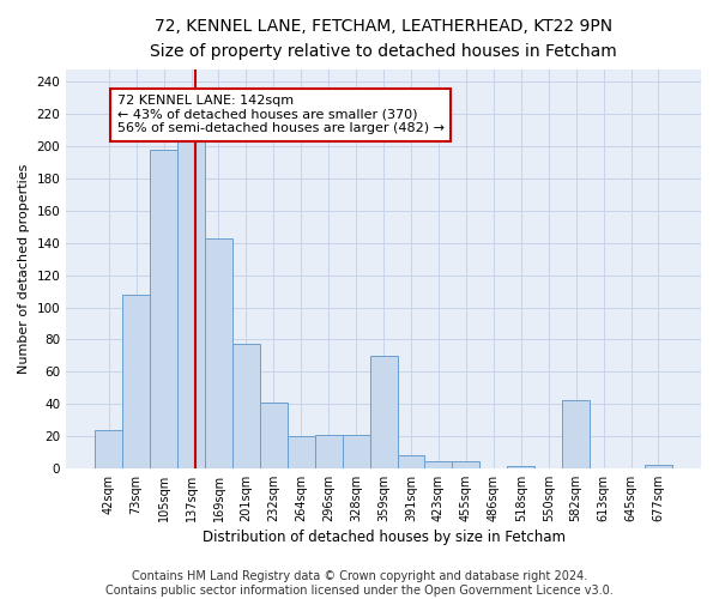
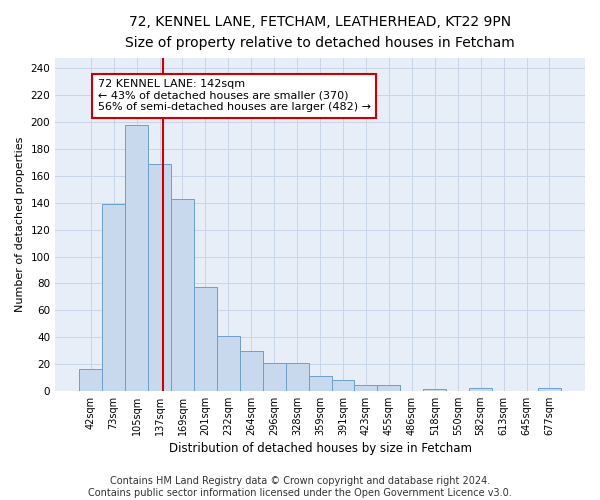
42sqm: 24 -> 16
73sqm: 108 -> 139
137sqm: 204 -> 169
264sqm: 20 -> 30
359sqm: 70 -> 11
582sqm: 42 -> 2
